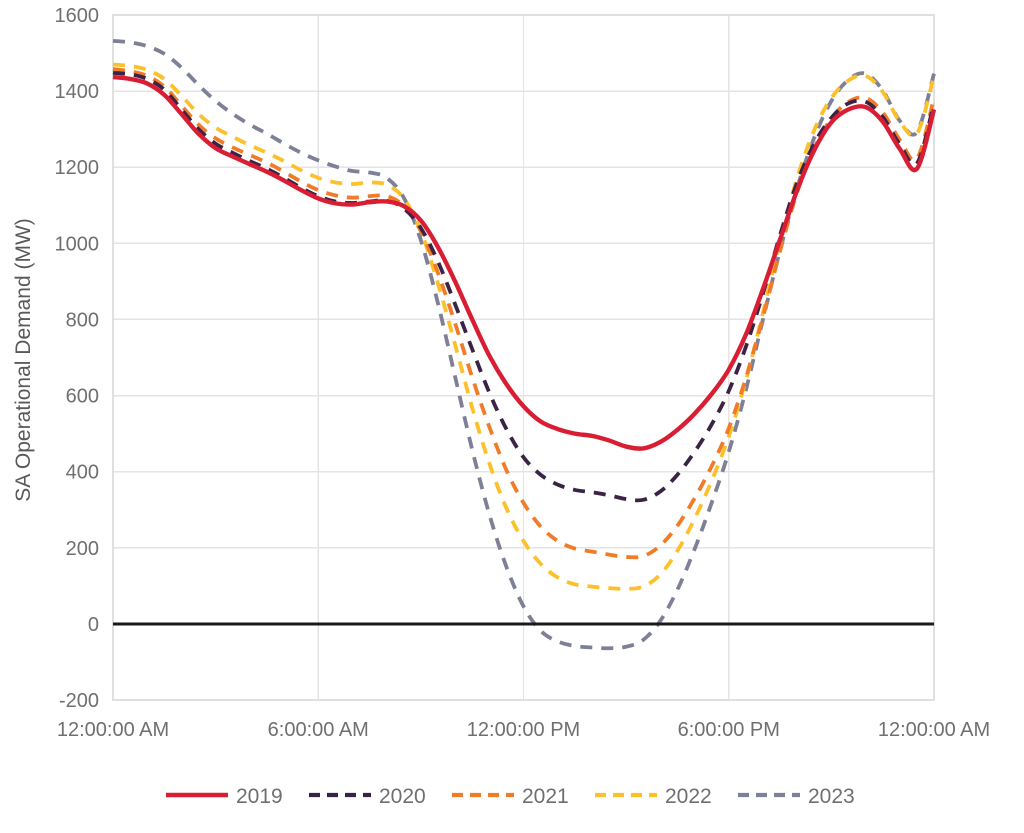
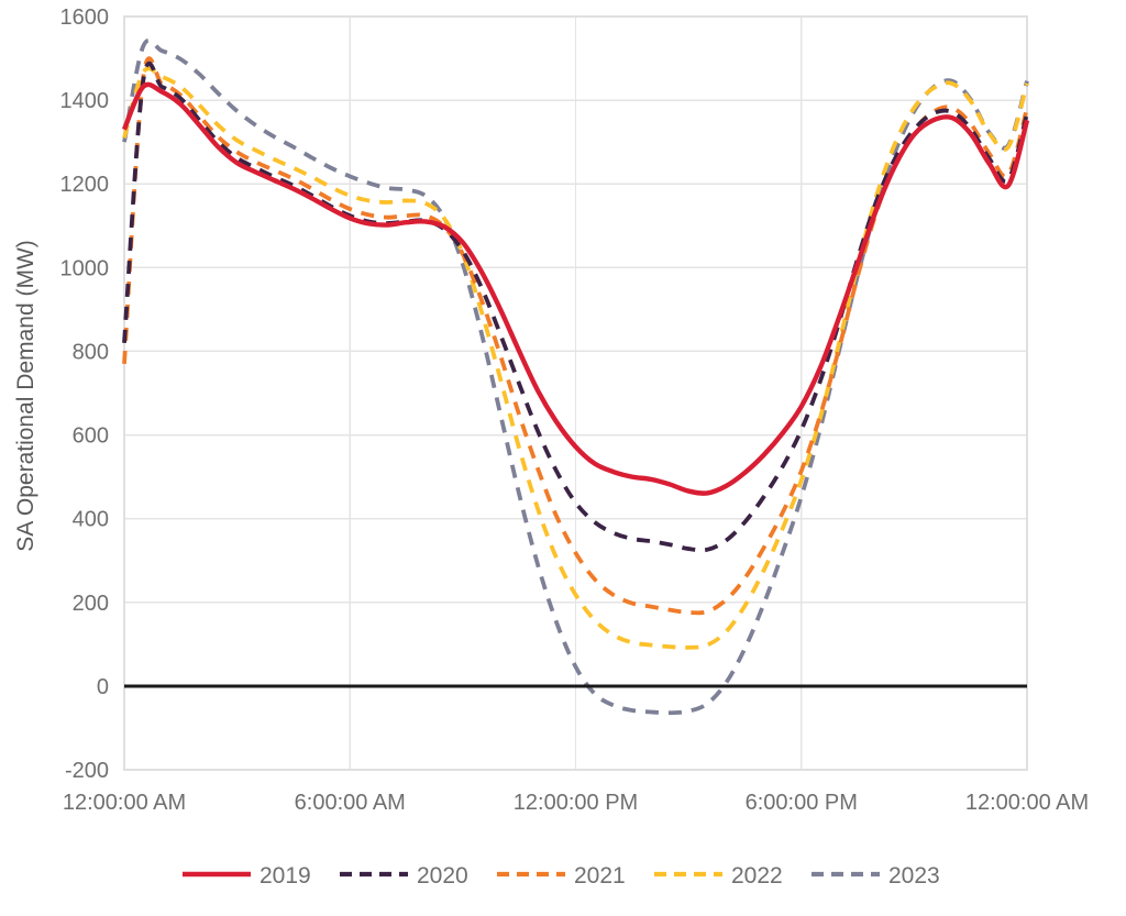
2019/0: 1440 -> 1330
2020/0: 1450 -> 820
2021/0: 1460 -> 770
2022/0: 1470 -> 1310
2023/0: 1530 -> 1300
